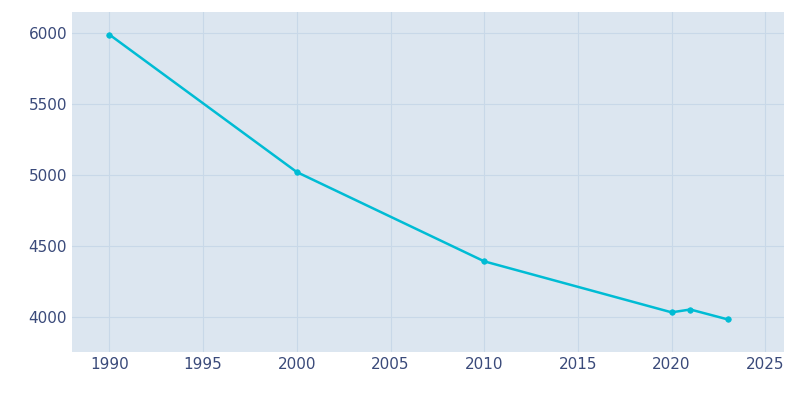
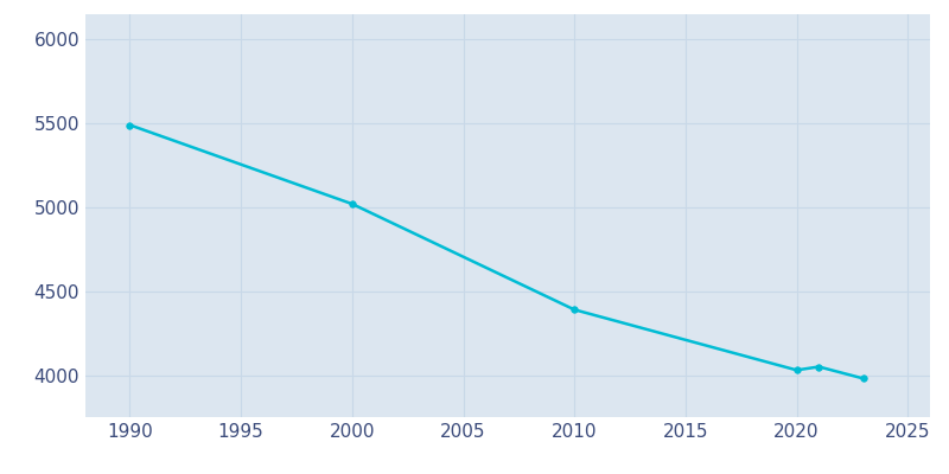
1990: 5990 -> 5490
